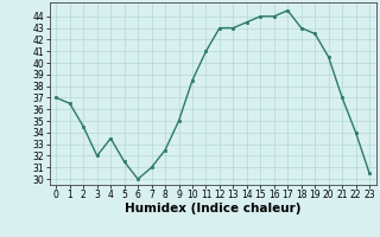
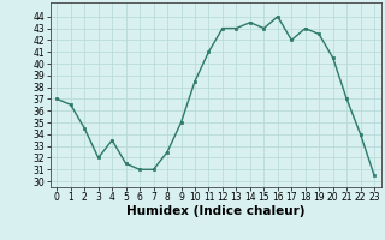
6: 30.0 -> 31.0
15: 44.0 -> 43.0
17: 44.5 -> 42.0
